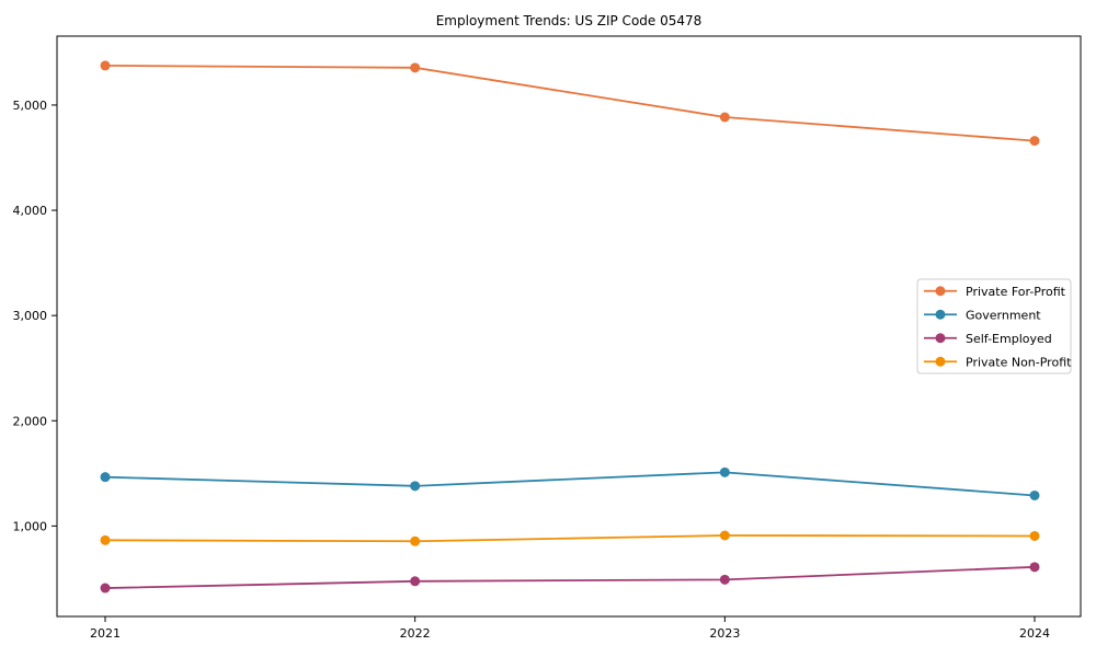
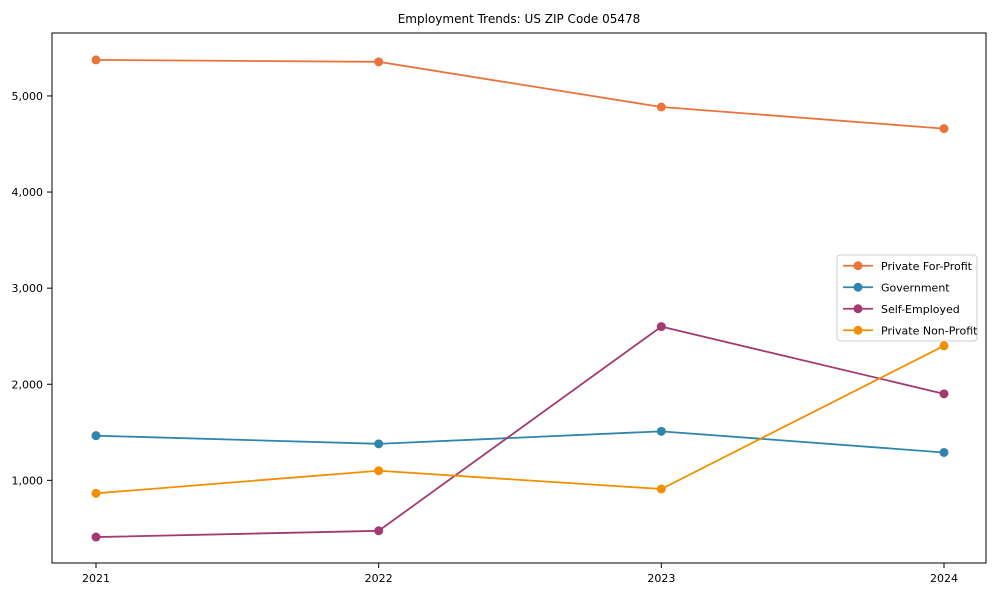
Private Non-Profit/2022: 900 -> 1100
Self-Employed/2023: 500 -> 2600
Self-Employed/2024: 600 -> 1900
Private Non-Profit/2024: 900 -> 2400
